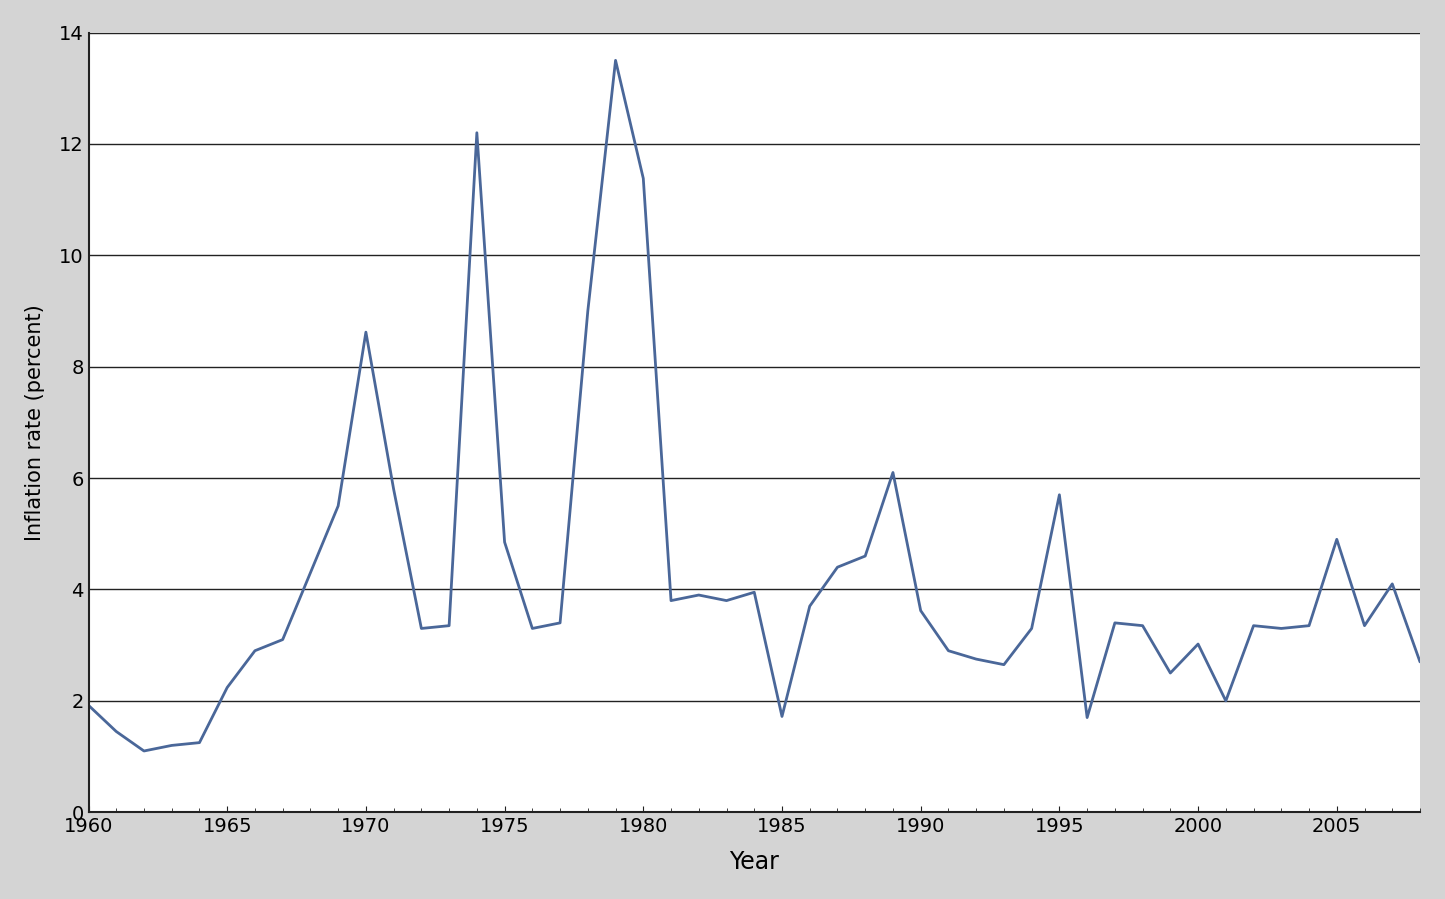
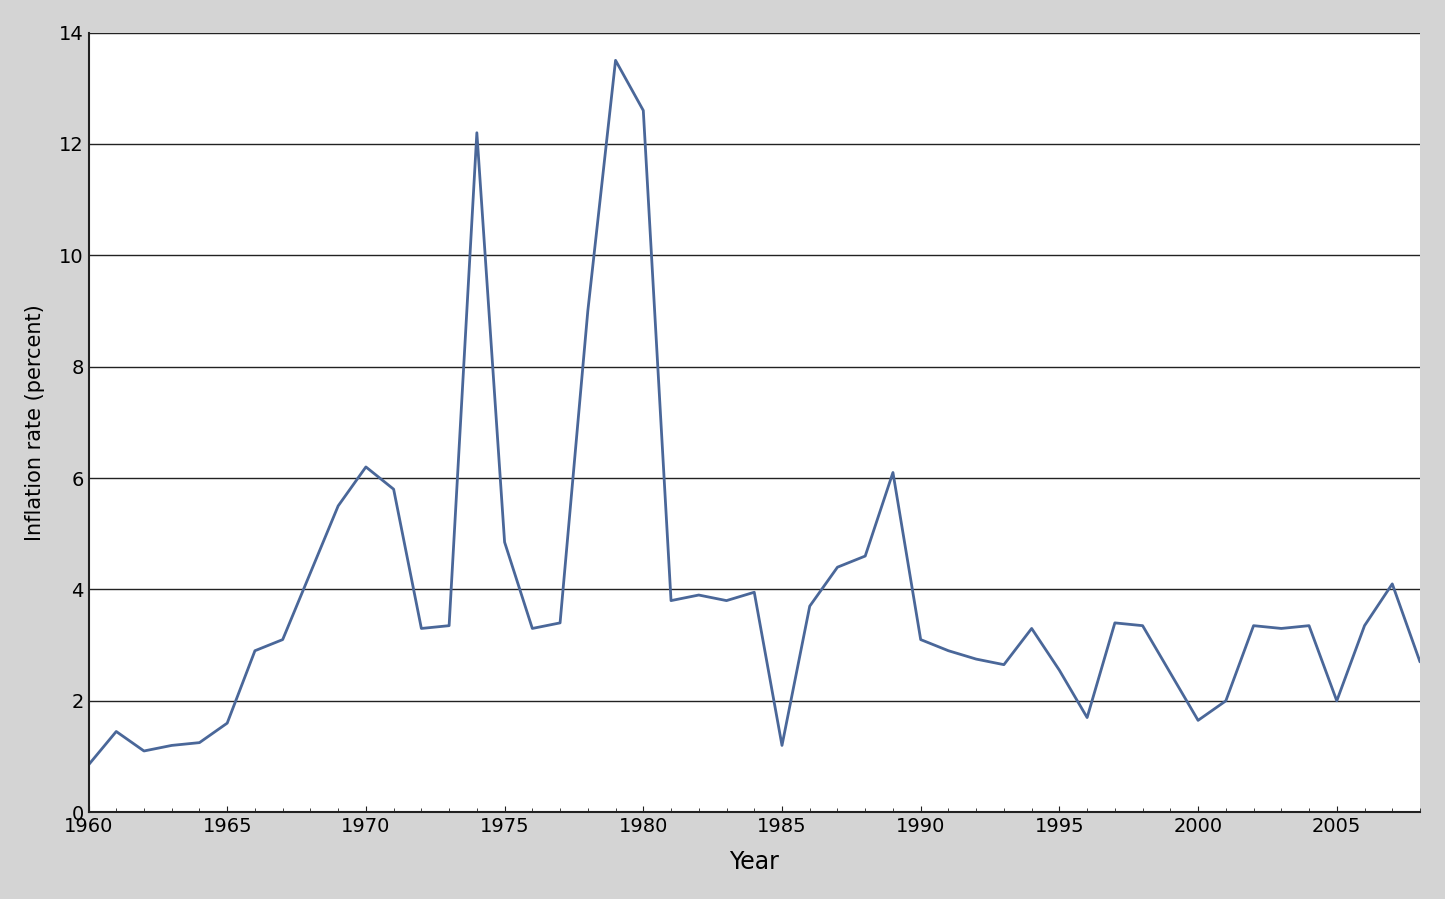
1960: 1.92 -> 0.85
1965: 2.24 -> 1.60
1970: 8.62 -> 6.20
1980: 11.38 -> 12.60
1985: 1.72 -> 1.20
1990: 3.62 -> 3.10
1995: 5.70 -> 2.55
2000: 3.02 -> 1.65
2005: 4.90 -> 2.00
